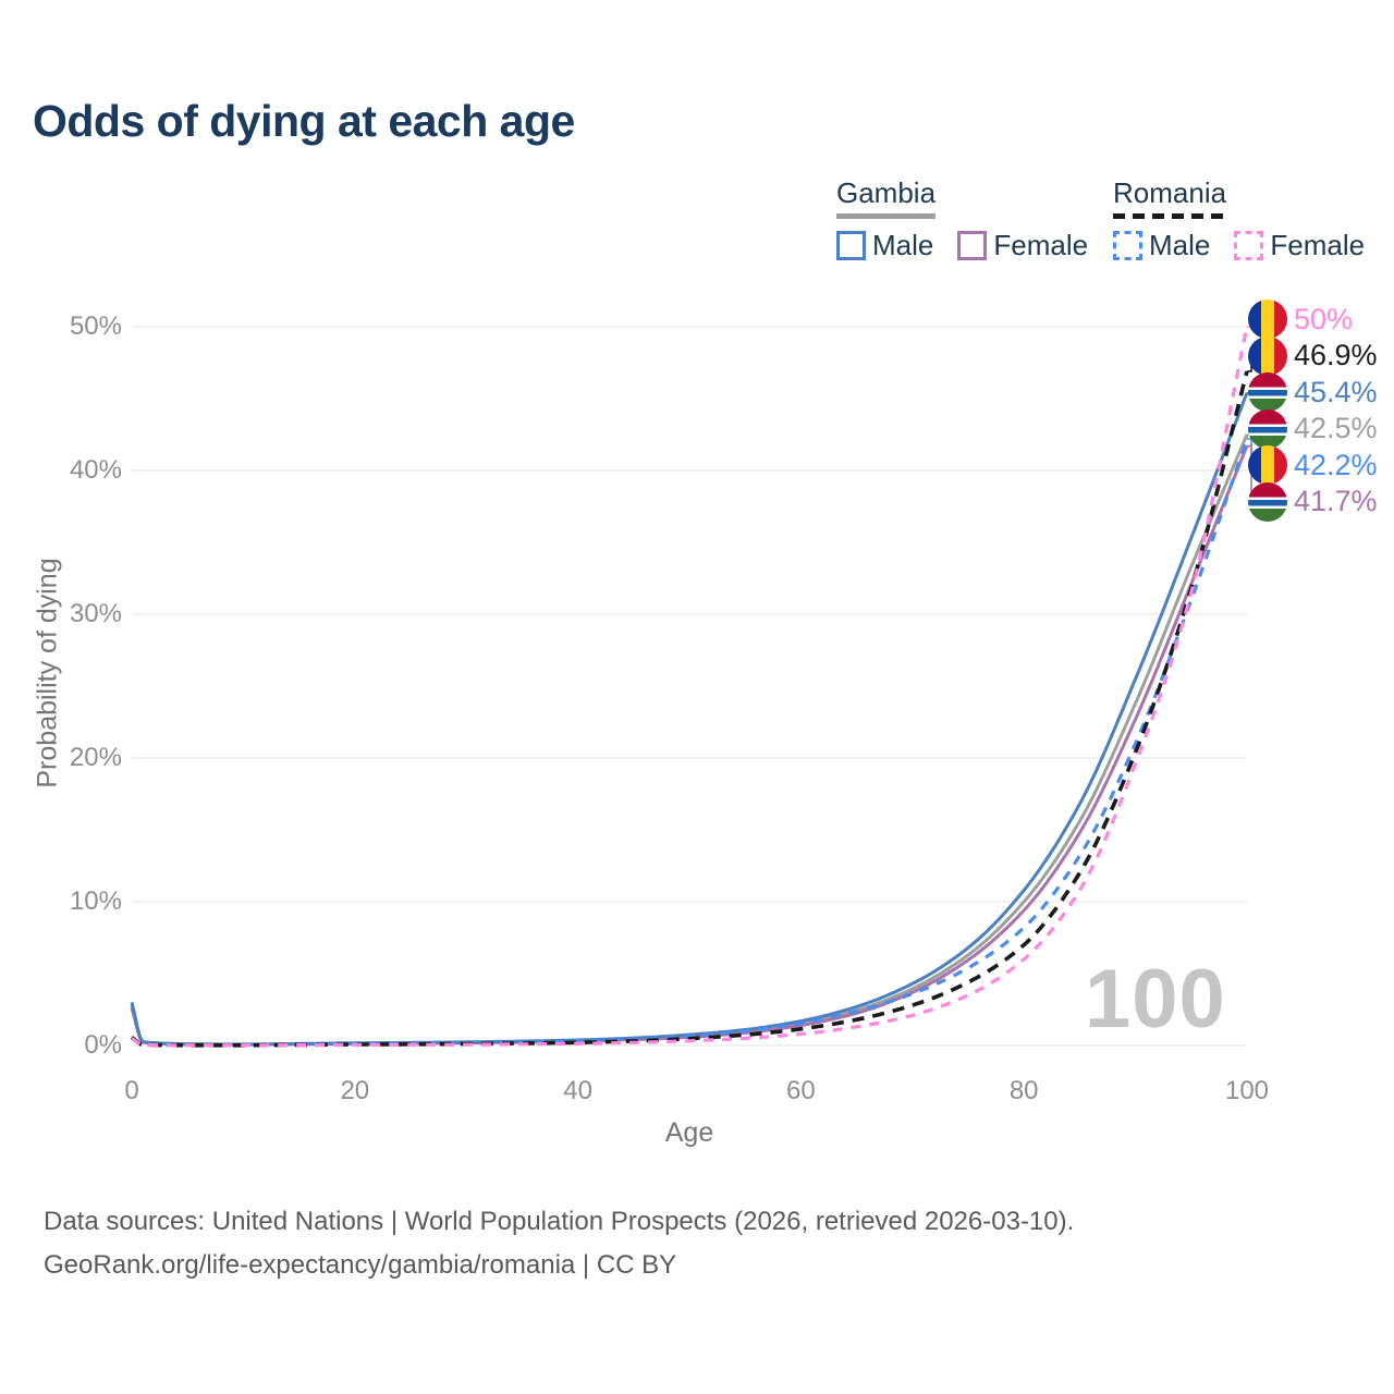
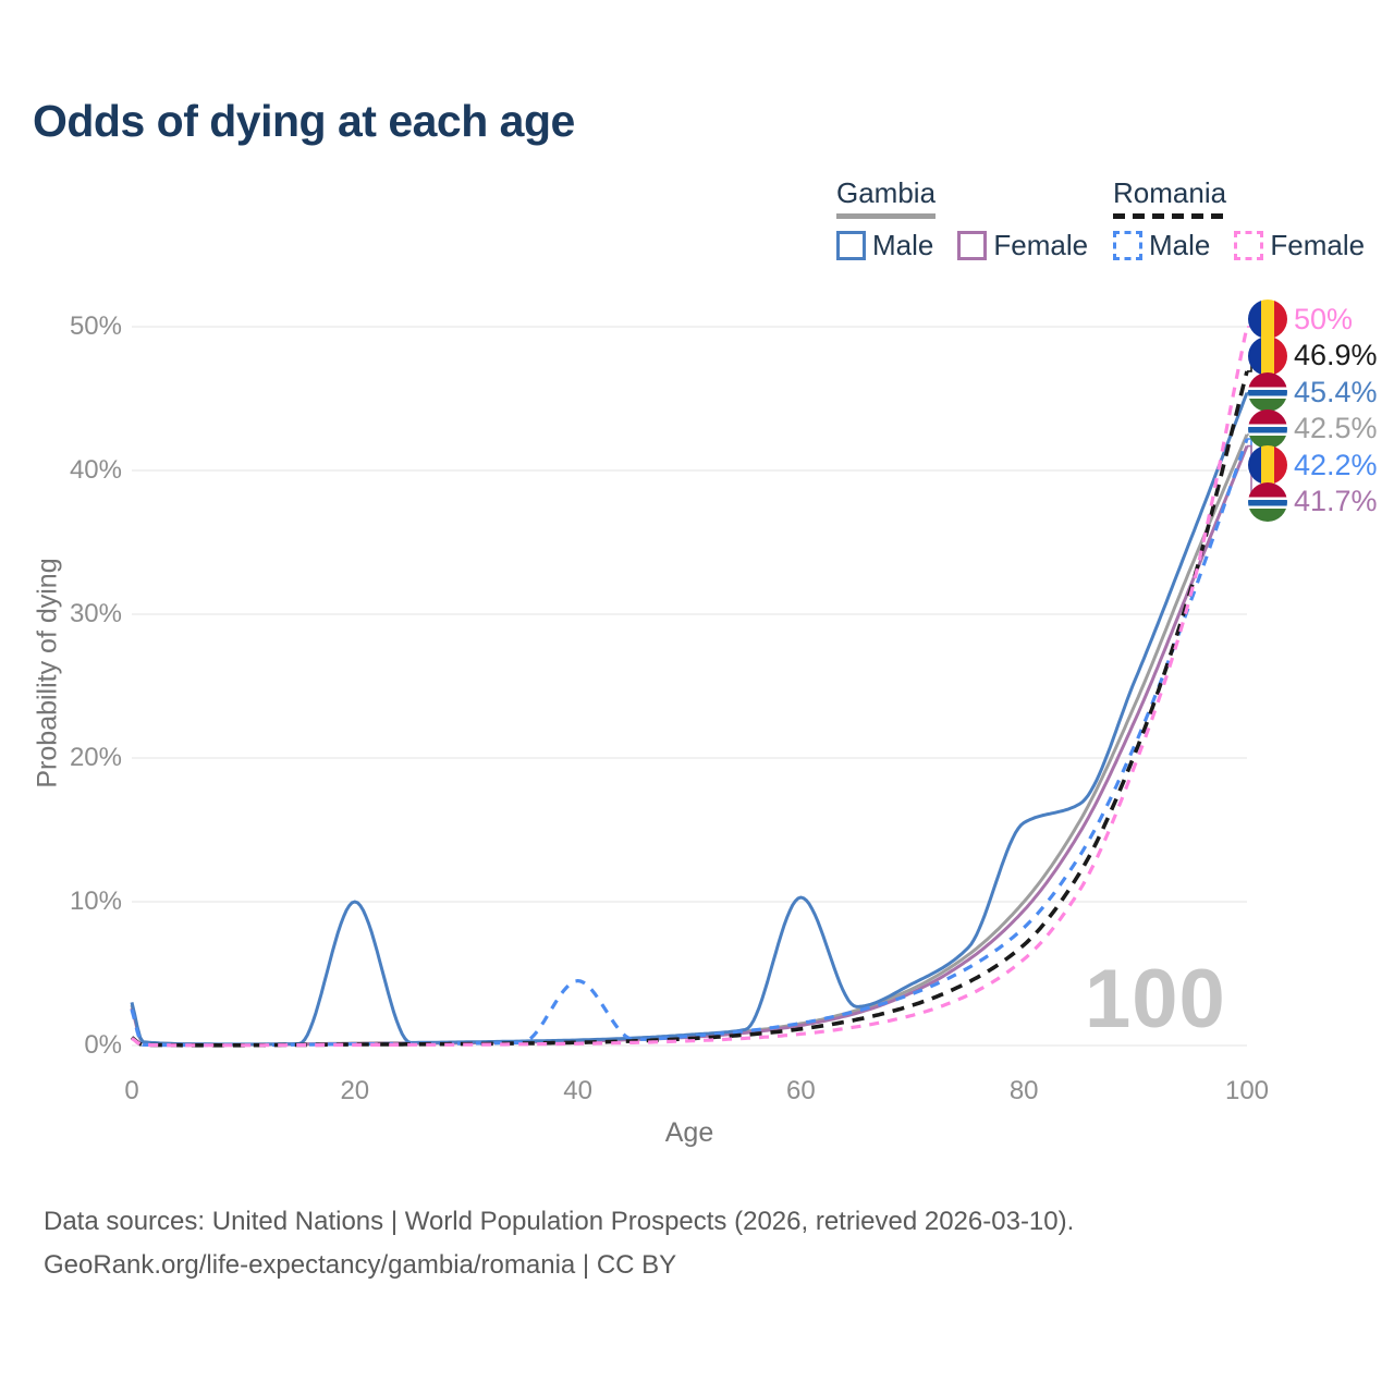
Romania Male/0: 0.6% -> 2.5%
Gambia Male/20: 0.2% -> 10.0%
Romania Male/40: 0.3% -> 4.5%
Gambia Male/60: 1.7% -> 10.3%
Gambia Male/80: 10.8% -> 15.5%
